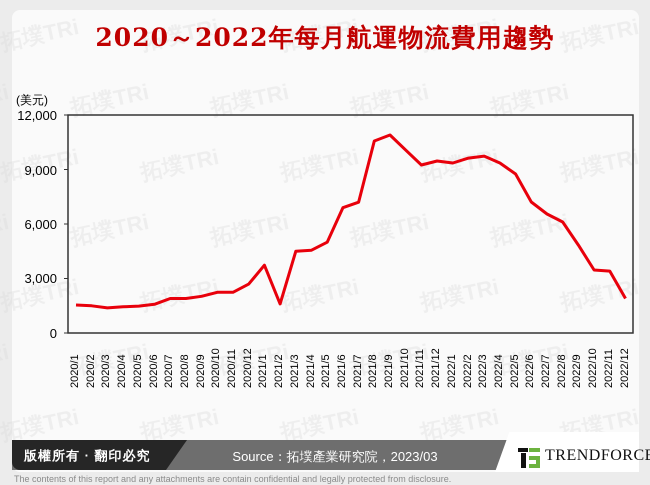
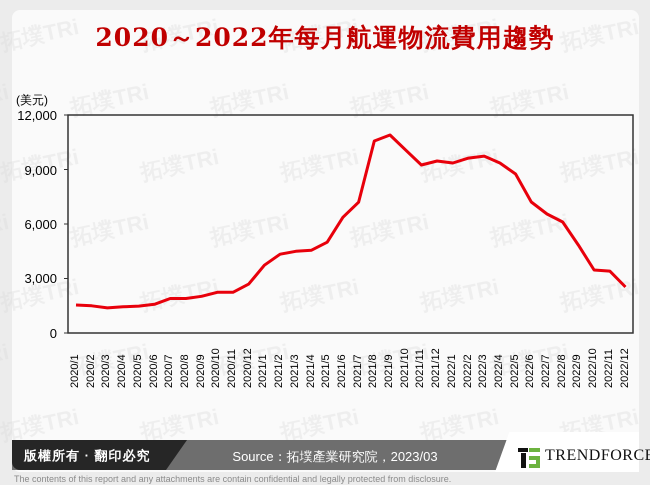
2021/2: 1600 -> 4300
2021/6: 6900 -> 6400
2022/12: 1900 -> 2500
